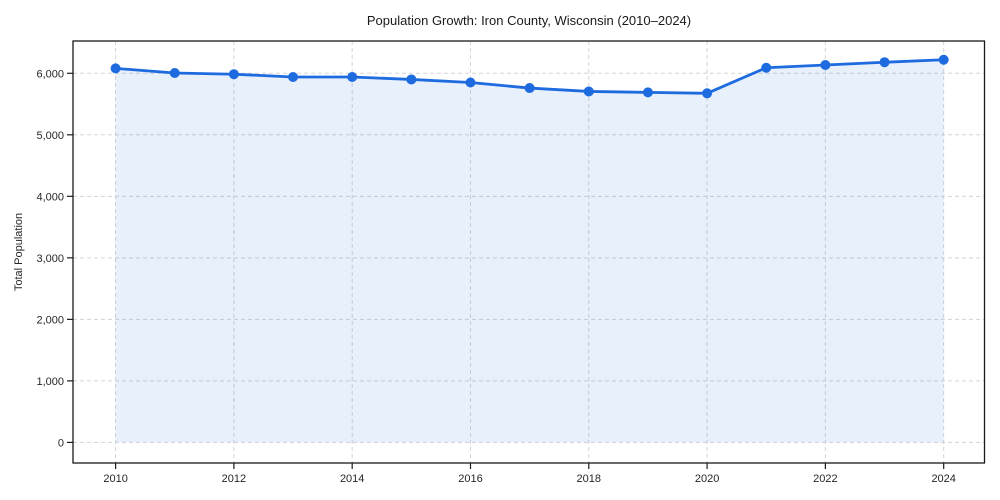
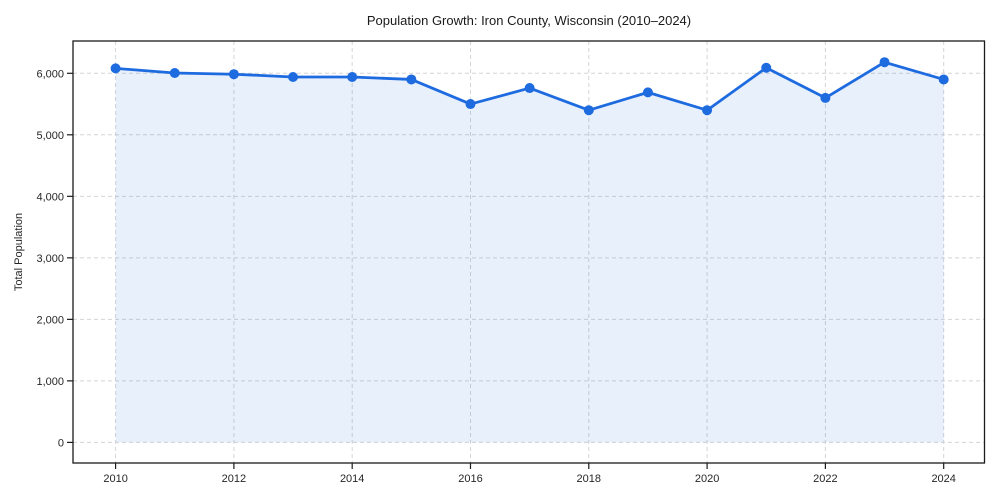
2016: 5800 -> 5500
2018: 5700 -> 5400
2020: 5700 -> 5400
2022: 6100 -> 5600
2024: 6200 -> 5900
